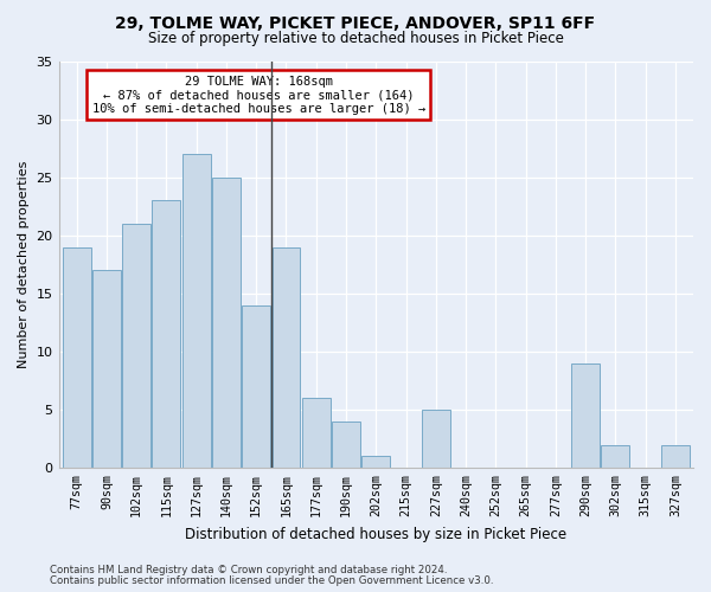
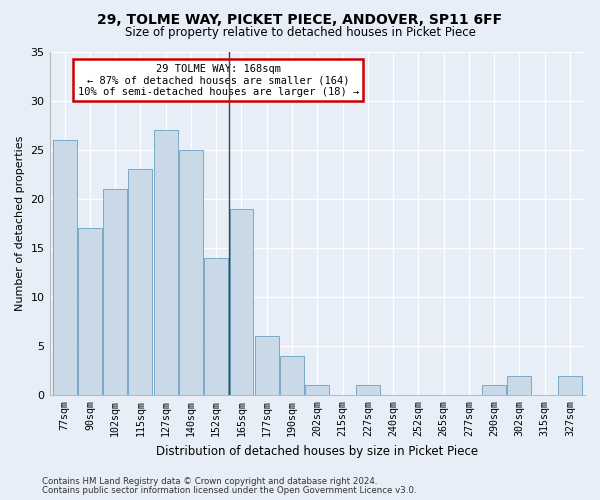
77sqm: 19 -> 26
227sqm: 5 -> 1
290sqm: 9 -> 1
